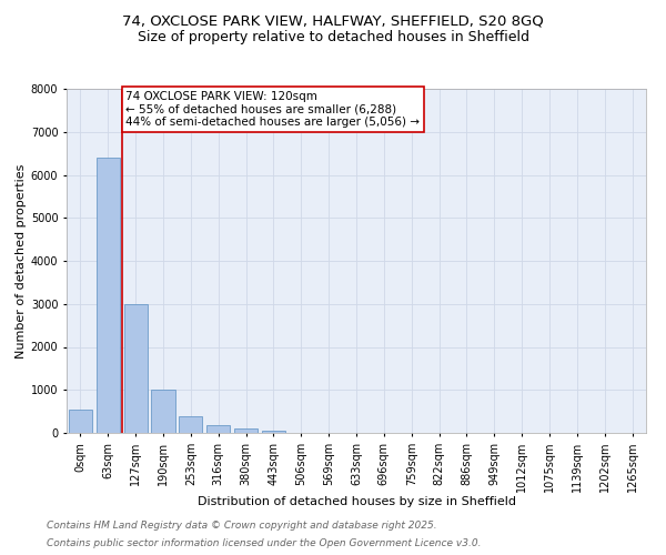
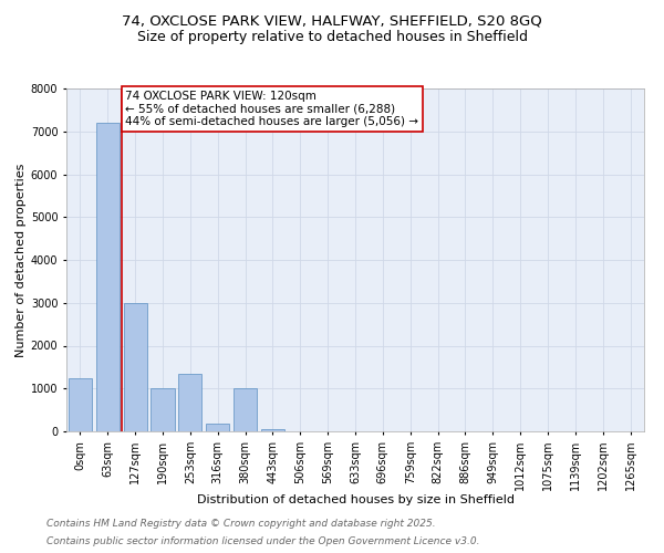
0sqm: 550 -> 1250
63sqm: 6400 -> 7200
253sqm: 380 -> 1350
380sqm: 110 -> 1000
